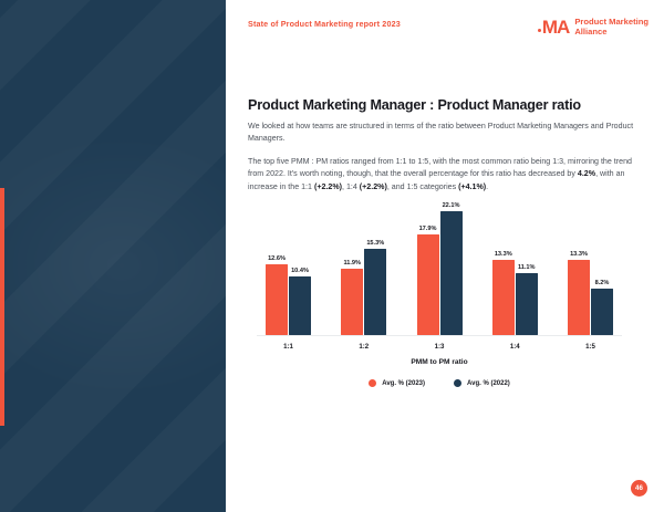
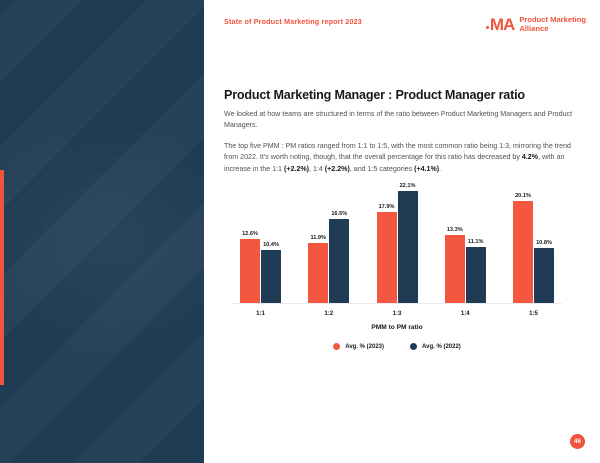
Avg. % (2022)/1:2: 15.3% -> 16.5%
Avg. % (2023)/1:5: 13.3% -> 20.1%
Avg. % (2022)/1:5: 8.2% -> 10.8%
